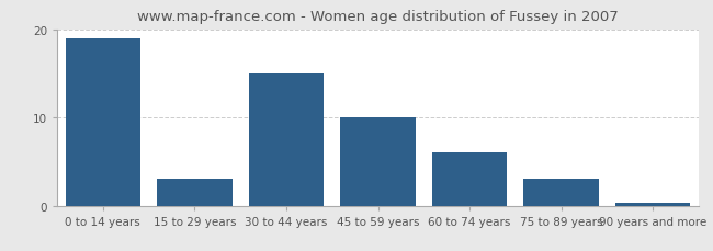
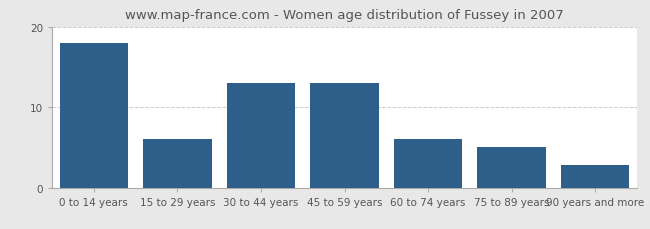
0 to 14 years: 19.0 -> 18.0
15 to 29 years: 3.0 -> 6.0
30 to 44 years: 15.0 -> 13.0
45 to 59 years: 10.0 -> 13.0
75 to 89 years: 3.0 -> 5.0
90 years and more: 0.3 -> 2.8
